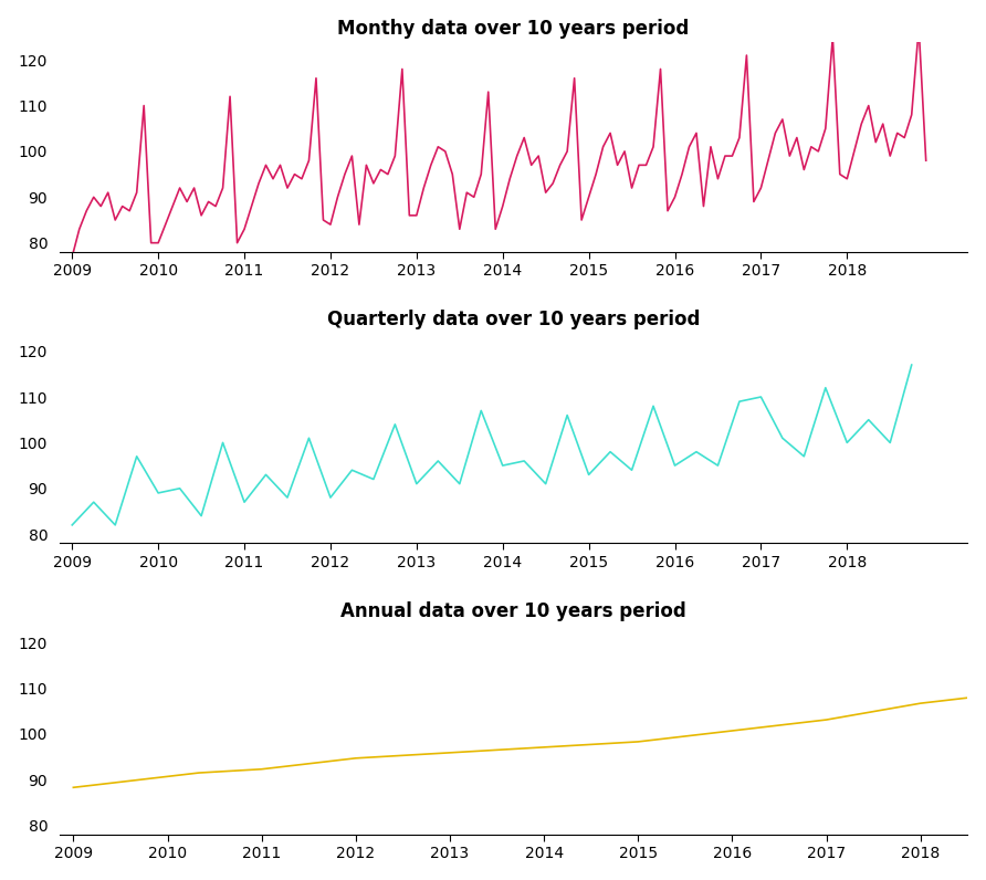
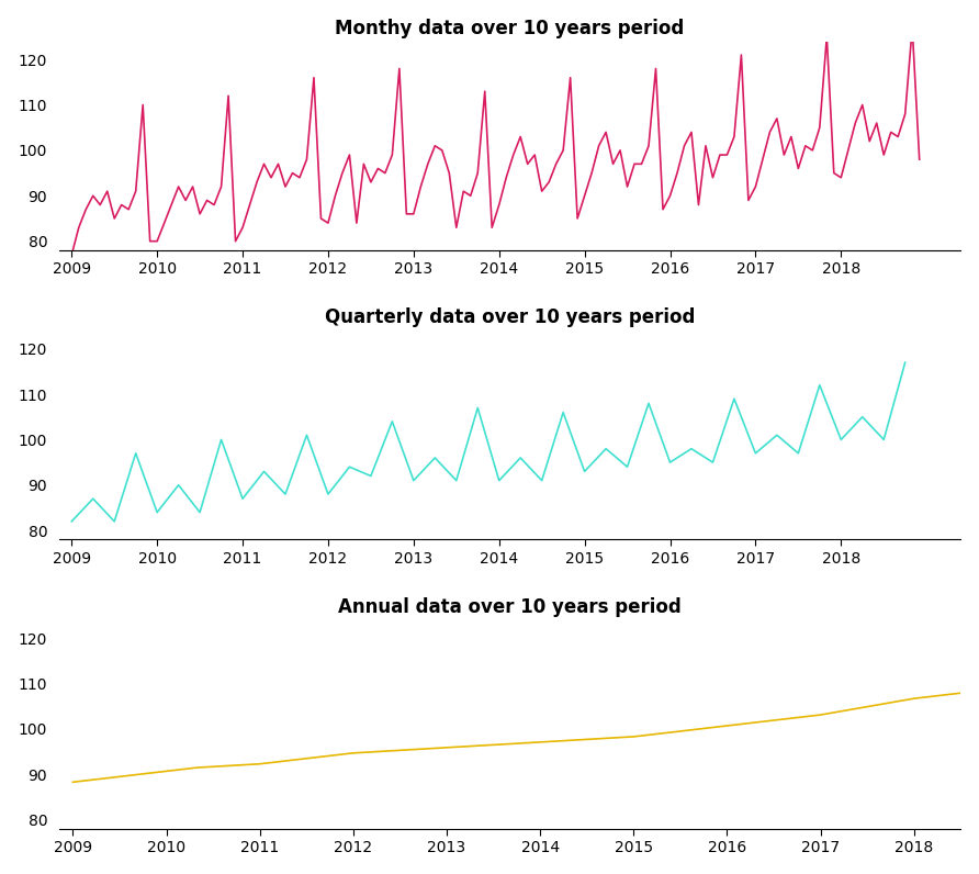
Quarterly data over 10 years period/2010: 89 -> 84
Quarterly data over 10 years period/2014: 95 -> 91
Quarterly data over 10 years period/2017: 110 -> 97
